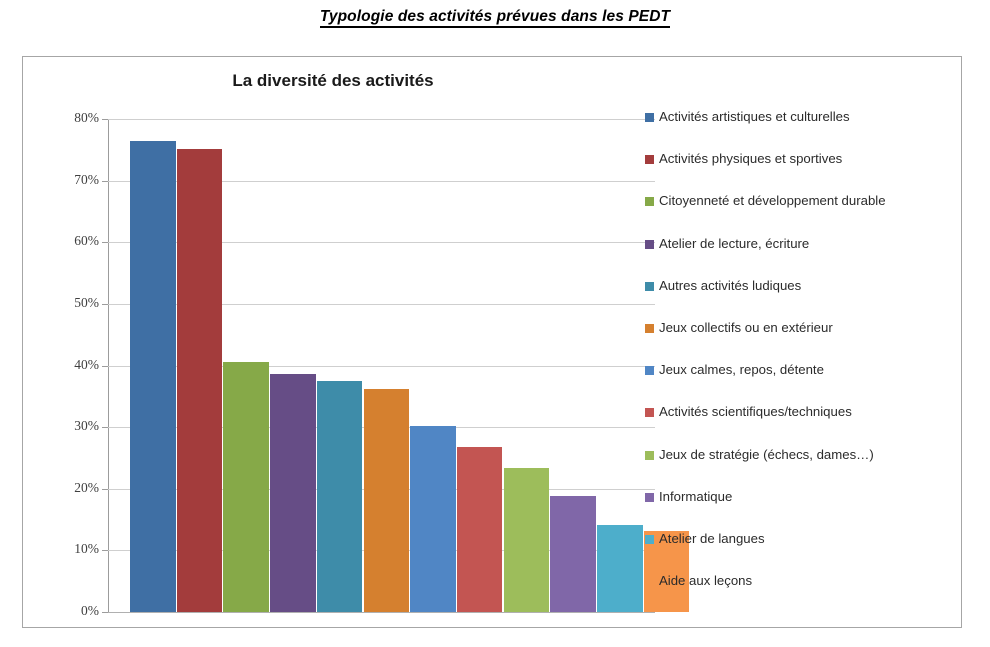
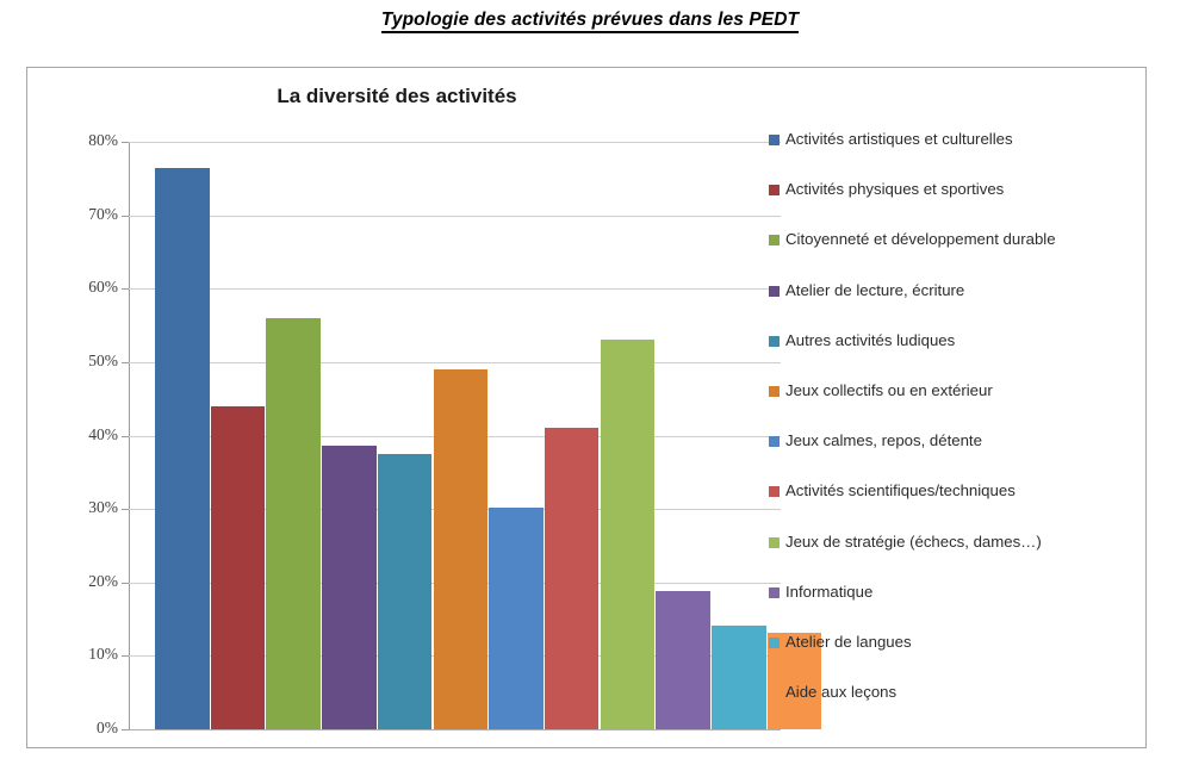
Activités physiques et sportives: 75% -> 44%
Citoyenneté et développement durable: 40% -> 56%
Jeux collectifs ou en extérieur: 36% -> 49%
Activités scientifiques/techniques: 27% -> 41%
Jeux de stratégie (échecs, dames…): 23% -> 53%
